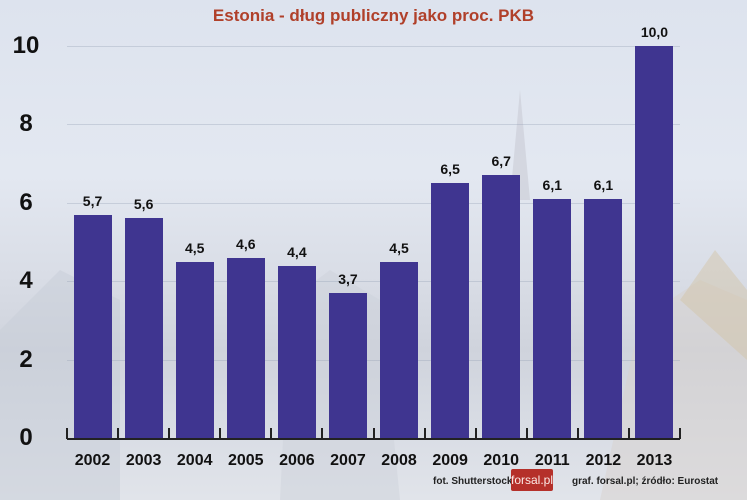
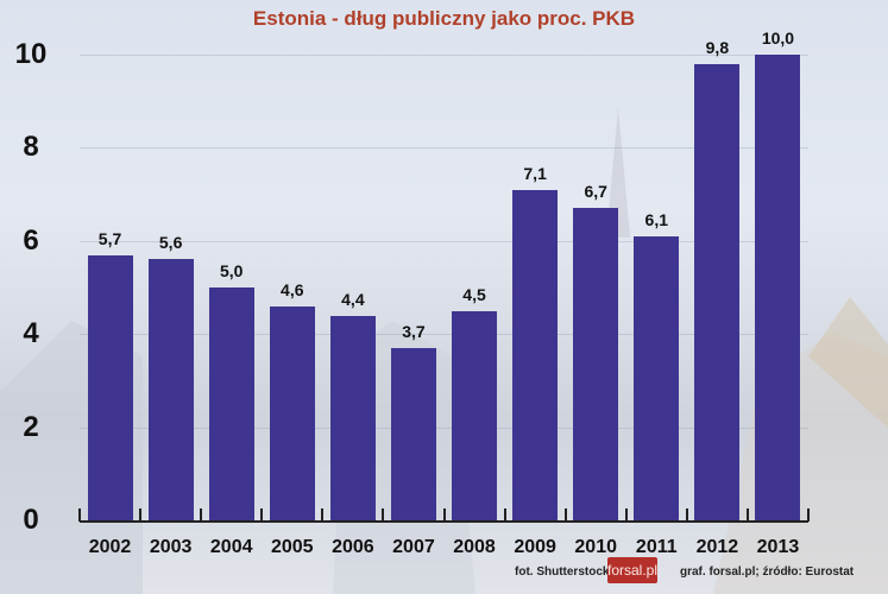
2004: 4,5 -> 5,0
2009: 6,5 -> 7,1
2012: 6,1 -> 9,8
